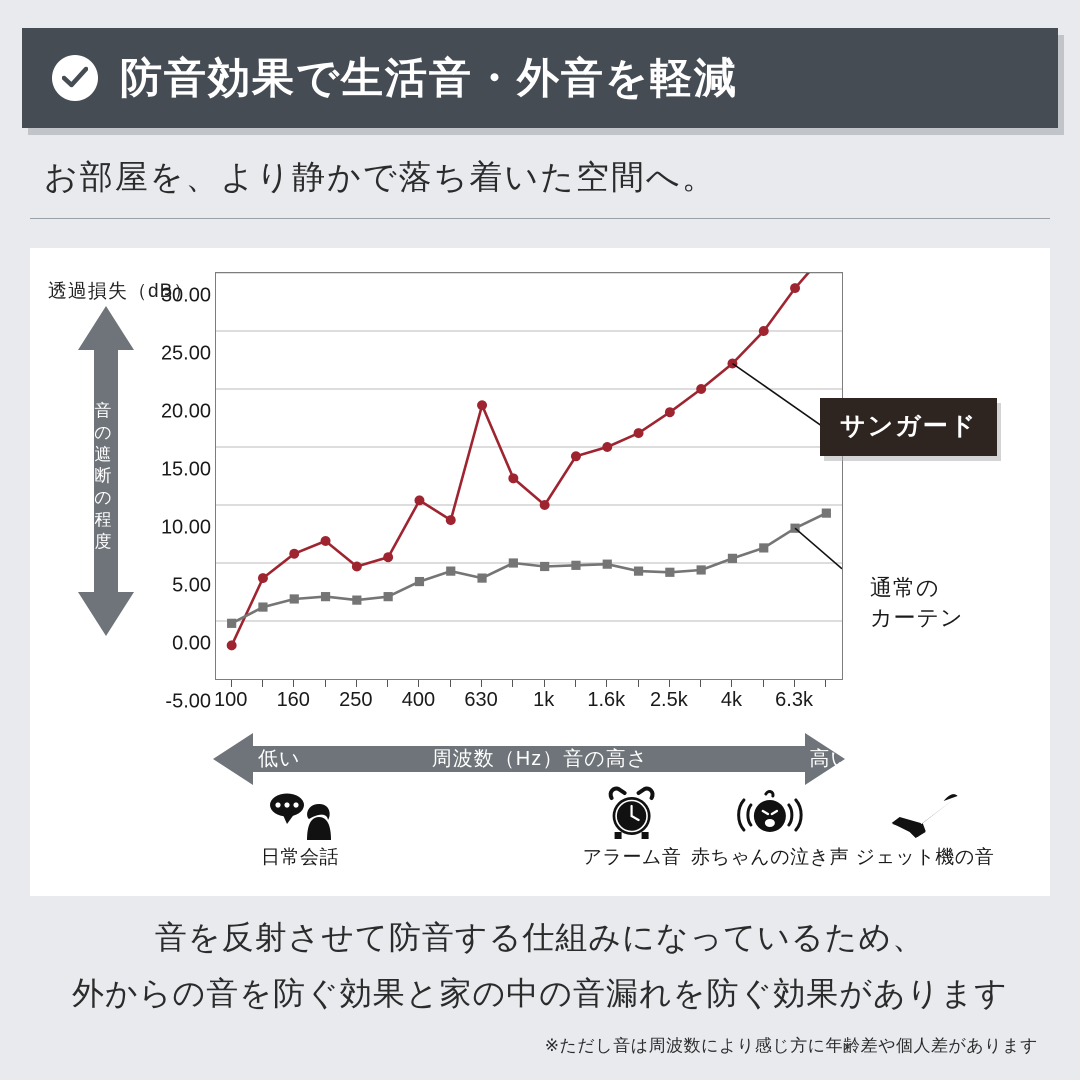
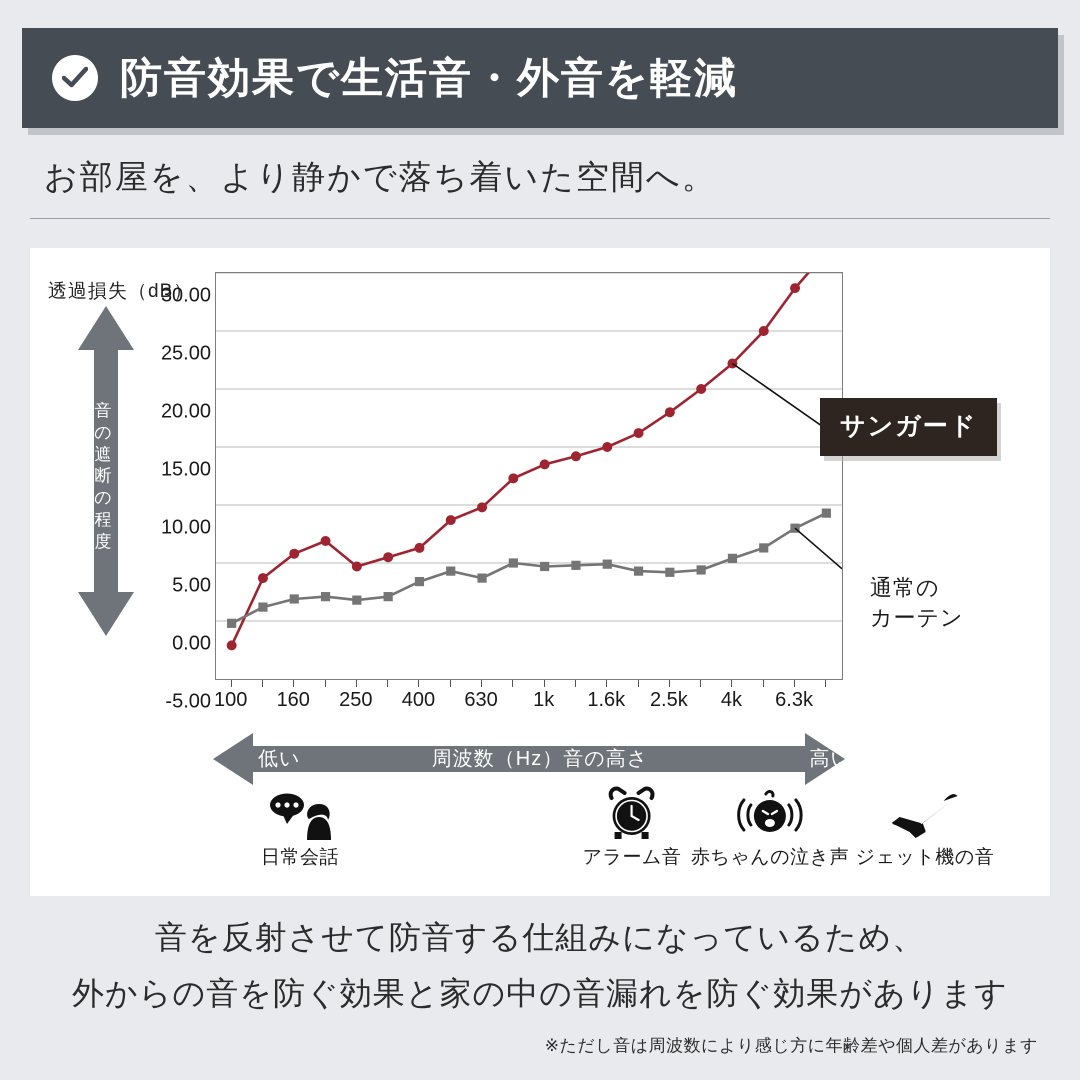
サンガード/400: 10.4 -> 6.3
サンガード/630: 18.6 -> 9.8
サンガード/1k: 10.0 -> 13.5
